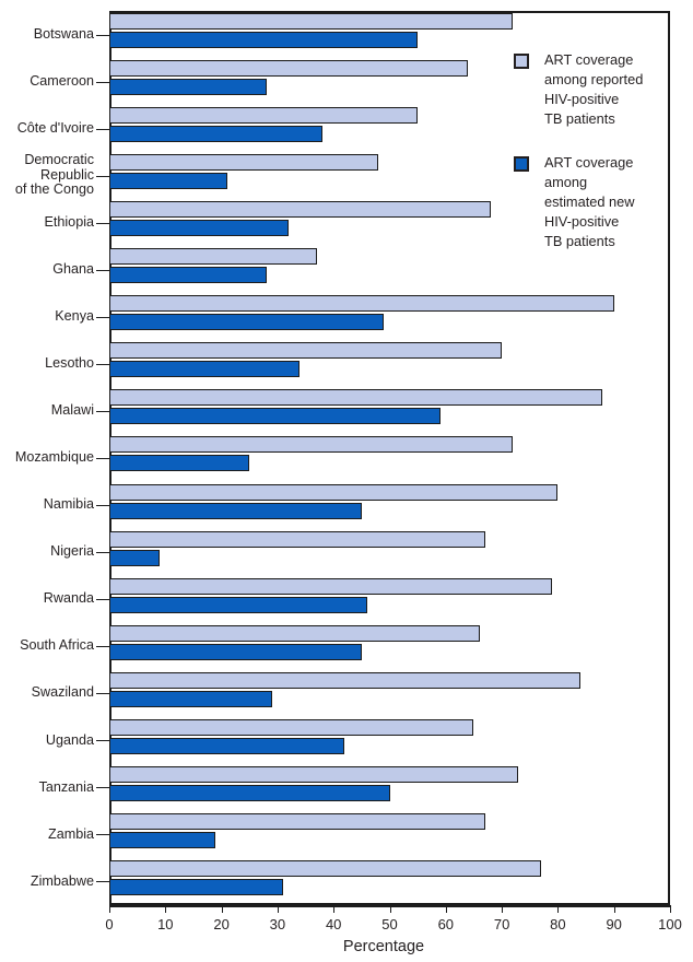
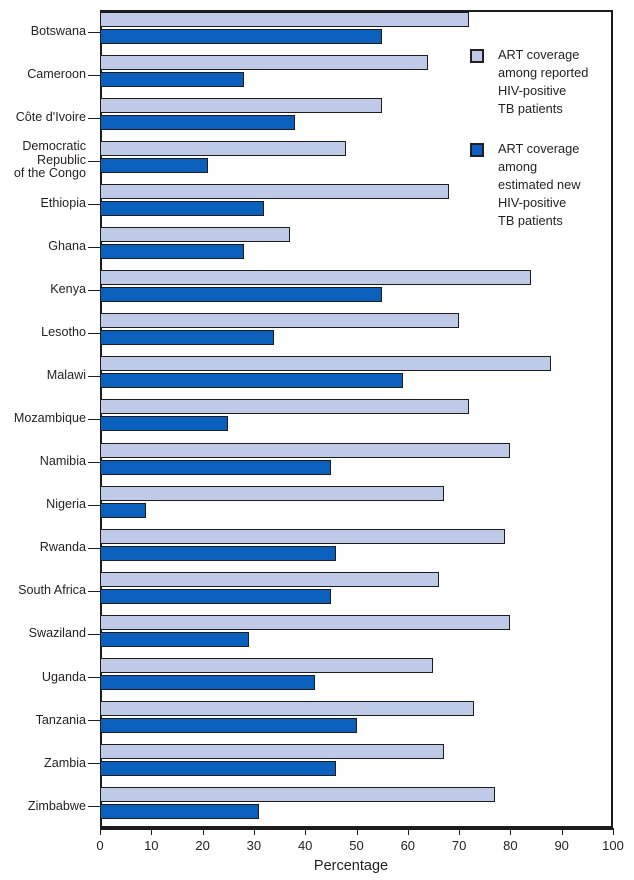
ART coverage among reported HIV-positive TB patients/Kenya: 90 -> 84
ART coverage among estimated new HIV-positive TB patients/Kenya: 49 -> 55
ART coverage among reported HIV-positive TB patients/Swaziland: 84 -> 80
ART coverage among estimated new HIV-positive TB patients/Zambia: 19 -> 46
